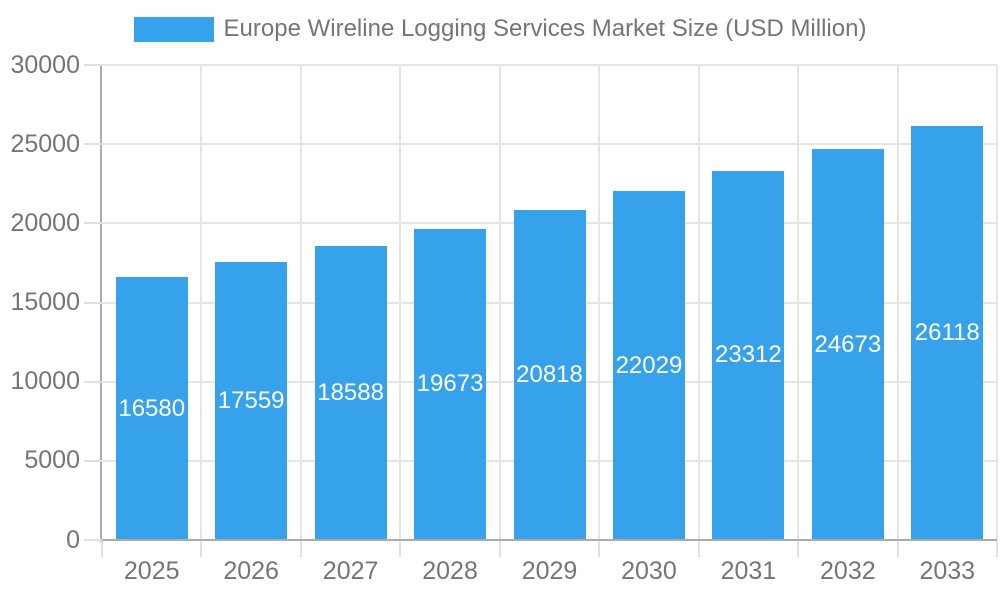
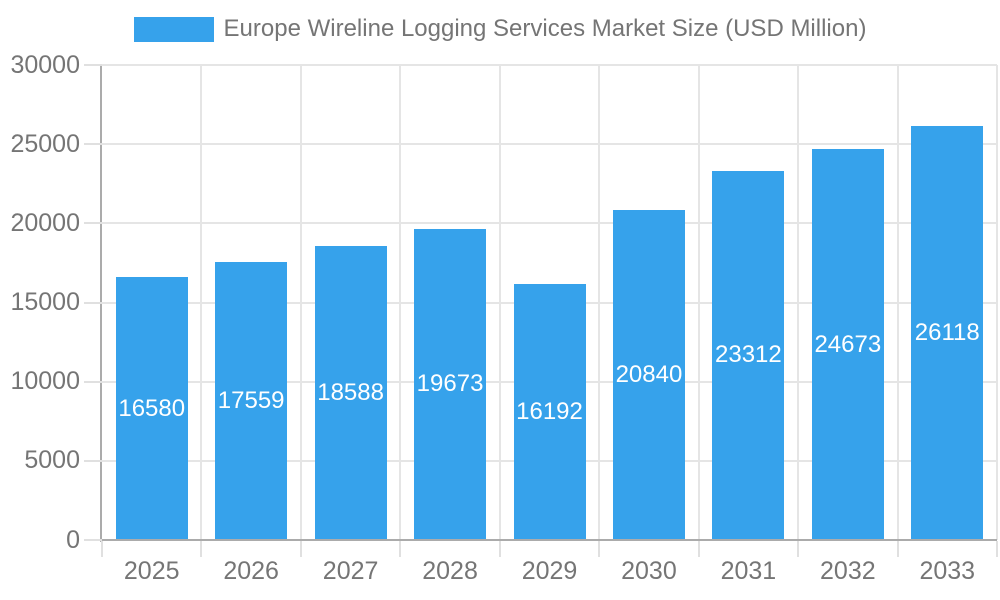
2029: 20818 -> 16192
2030: 22029 -> 20840
